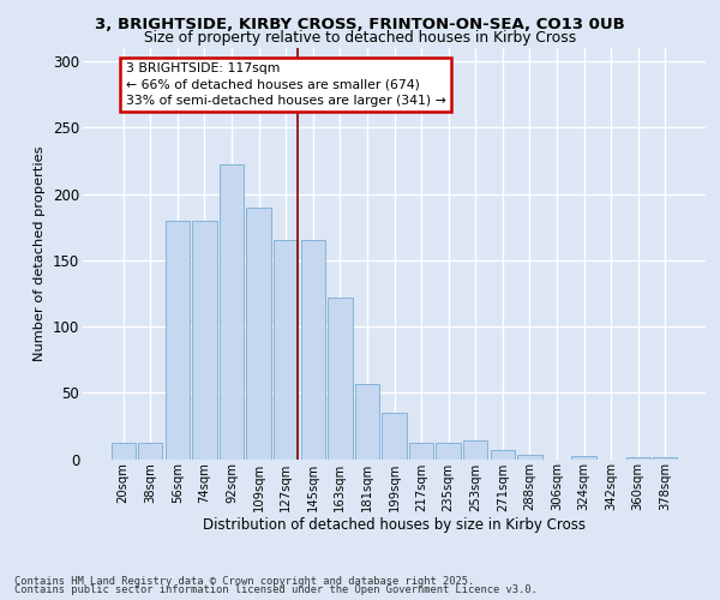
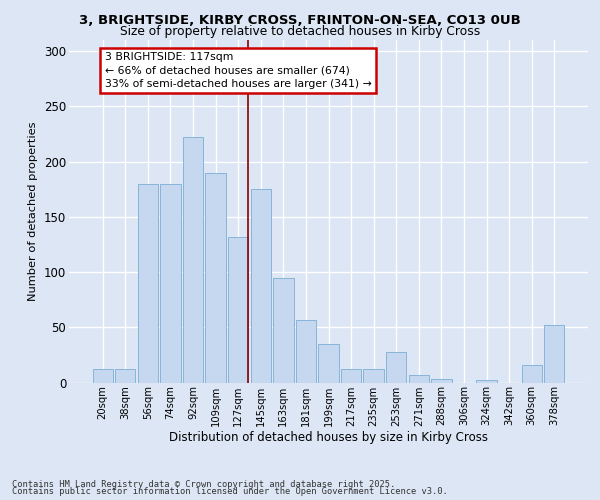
127sqm: 165 -> 132
145sqm: 165 -> 175
163sqm: 122 -> 95
253sqm: 14 -> 28
360sqm: 1 -> 16
378sqm: 1 -> 52
